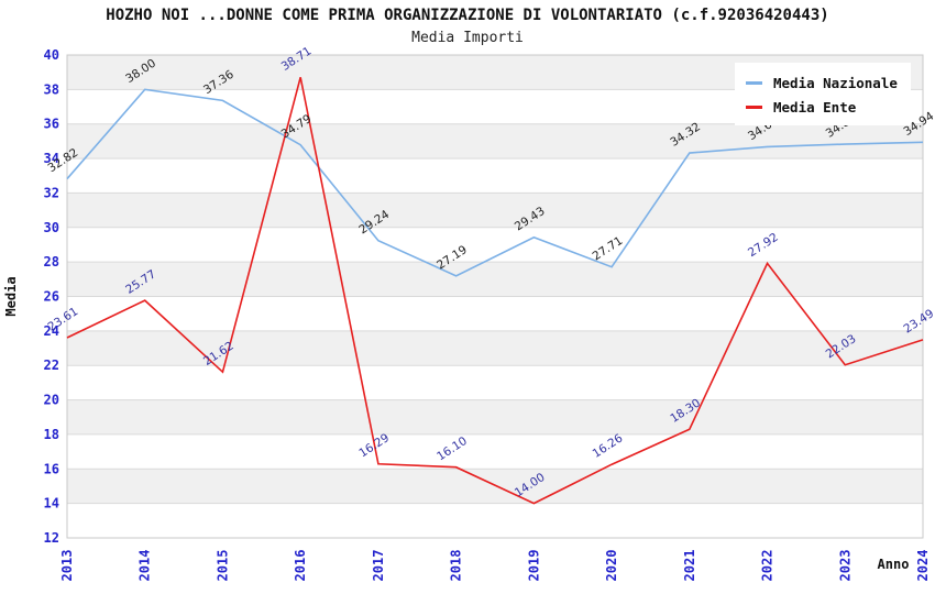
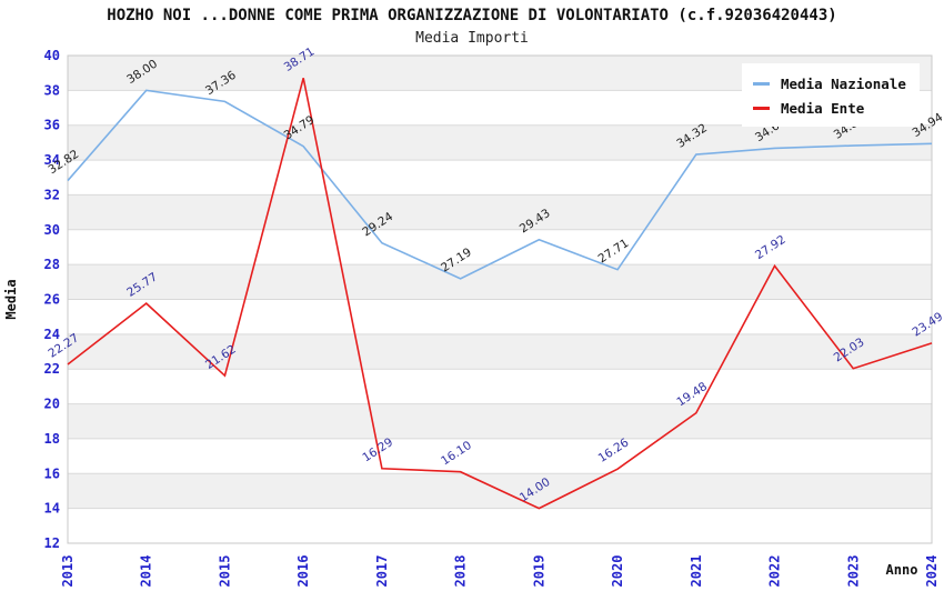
Media Ente/2013: 23.61 -> 22.27
Media Ente/2021: 18.30 -> 19.48
